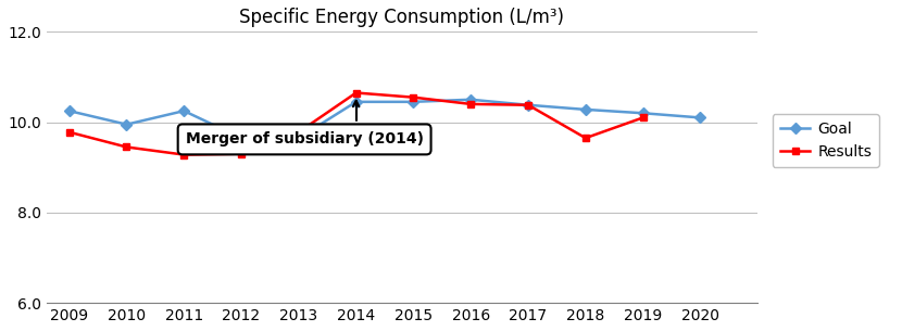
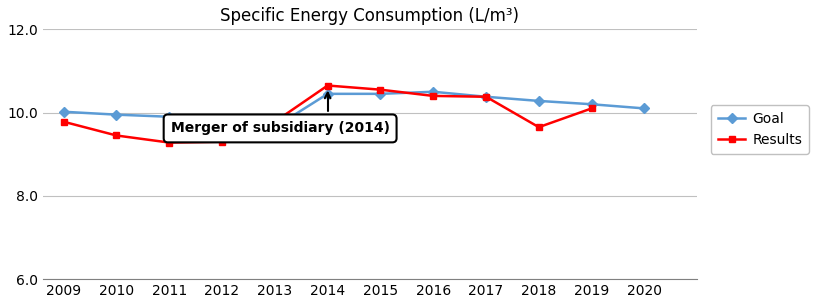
Goal/2009: 10.25 -> 10.02
Goal/2011: 10.25 -> 9.90
